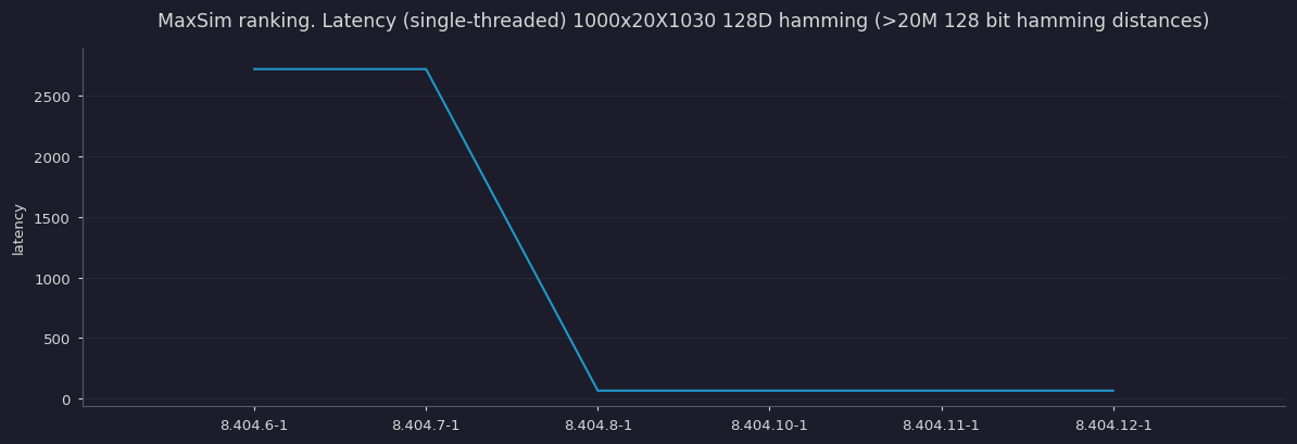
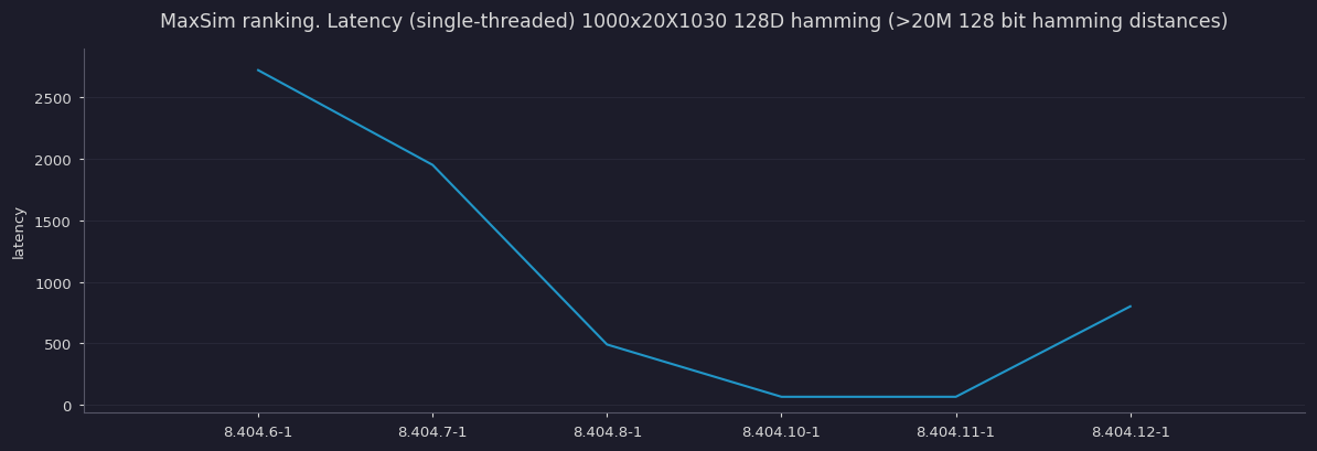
8.404.7-1: 2720 -> 1950
8.404.8-1: 60 -> 490
8.404.12-1: 60 -> 800
